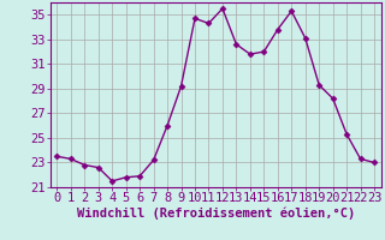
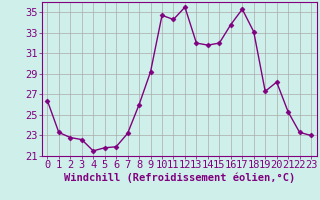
0: 23.5 -> 26.4
13: 32.6 -> 32.0
19: 29.3 -> 27.3
